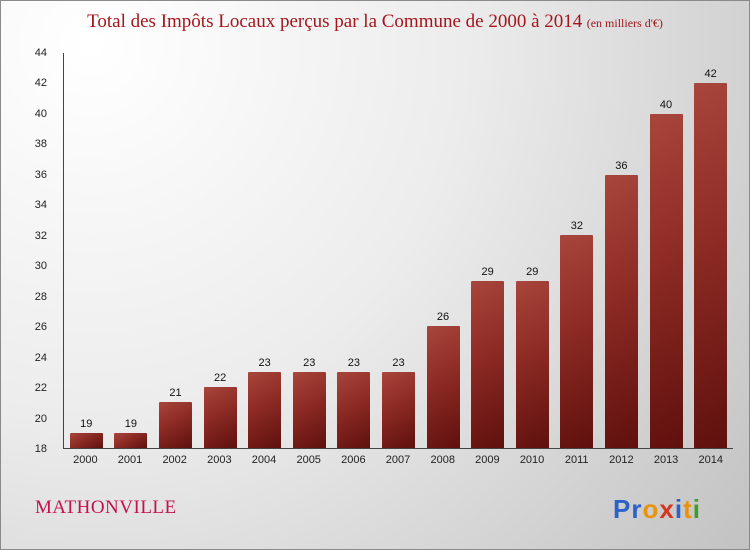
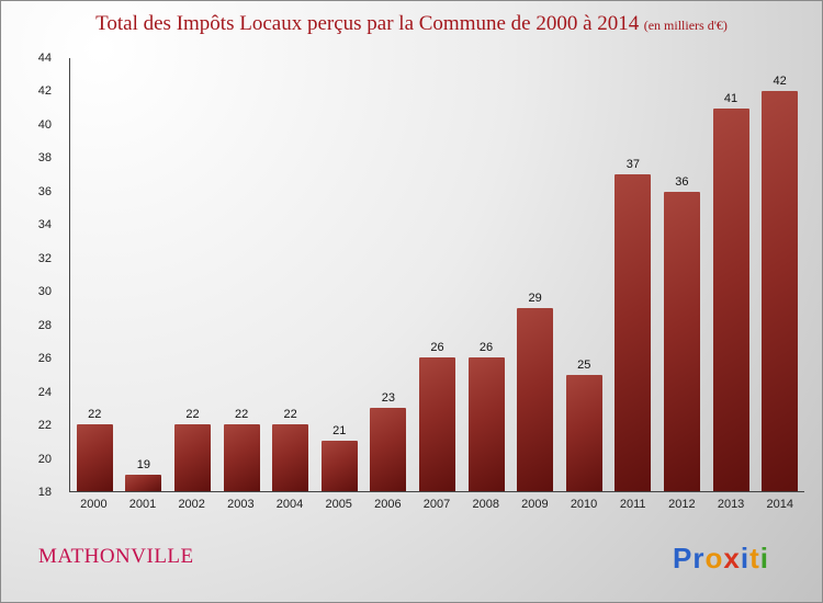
2000: 19 -> 22
2002: 21 -> 22
2004: 23 -> 22
2005: 23 -> 21
2007: 23 -> 26
2010: 29 -> 25
2011: 32 -> 37
2013: 40 -> 41
